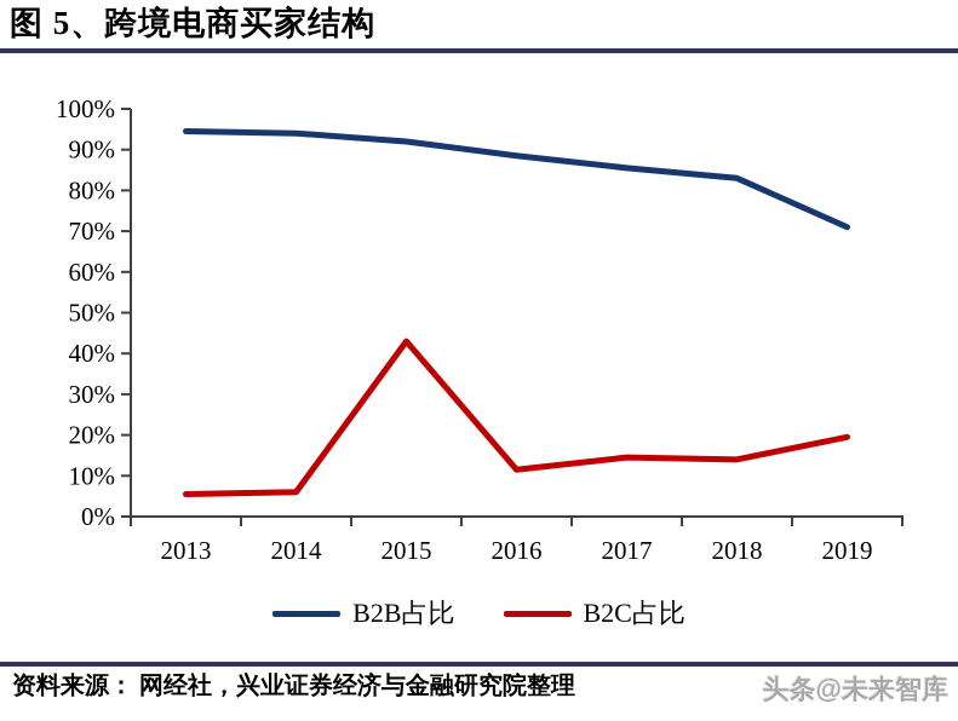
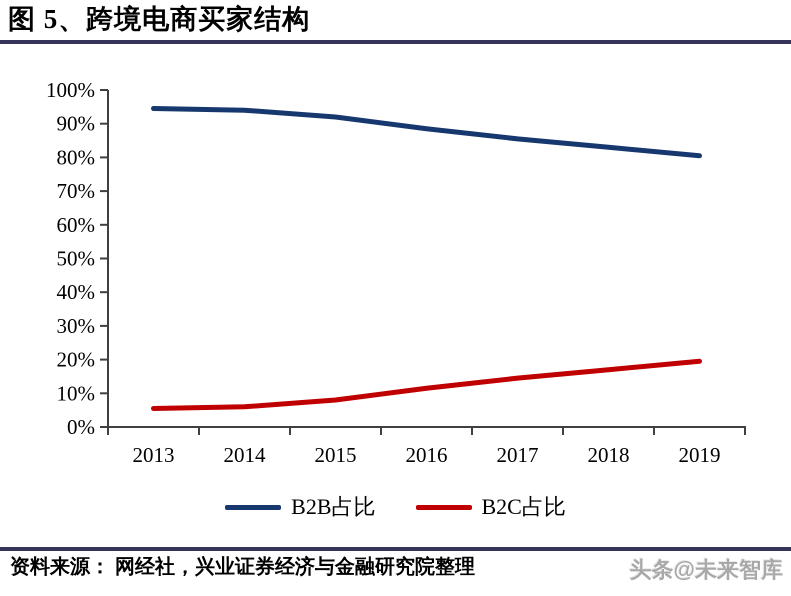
B2C占比/2015: 43% -> 8%
B2C占比/2018: 14% -> 17%
B2B占比/2019: 71% -> 80%
